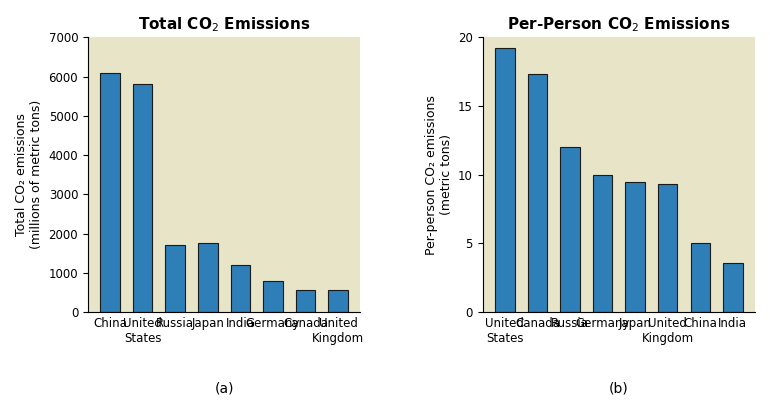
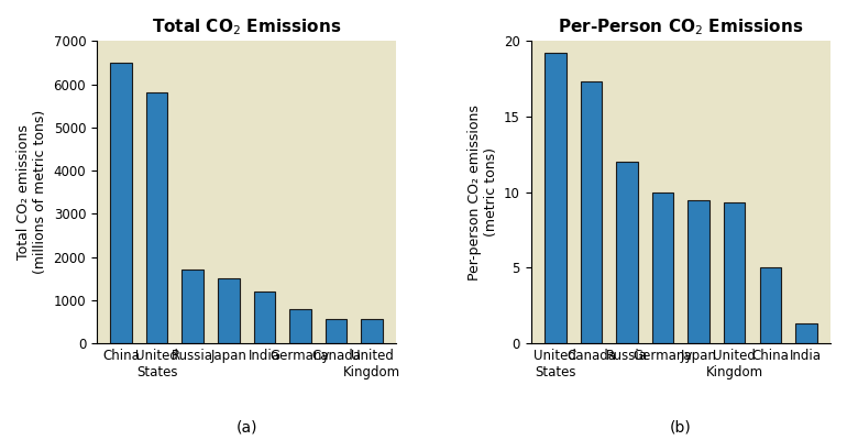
China: 6100 -> 6500
Japan: 1750 -> 1500
India: 3.6 -> 1.3
